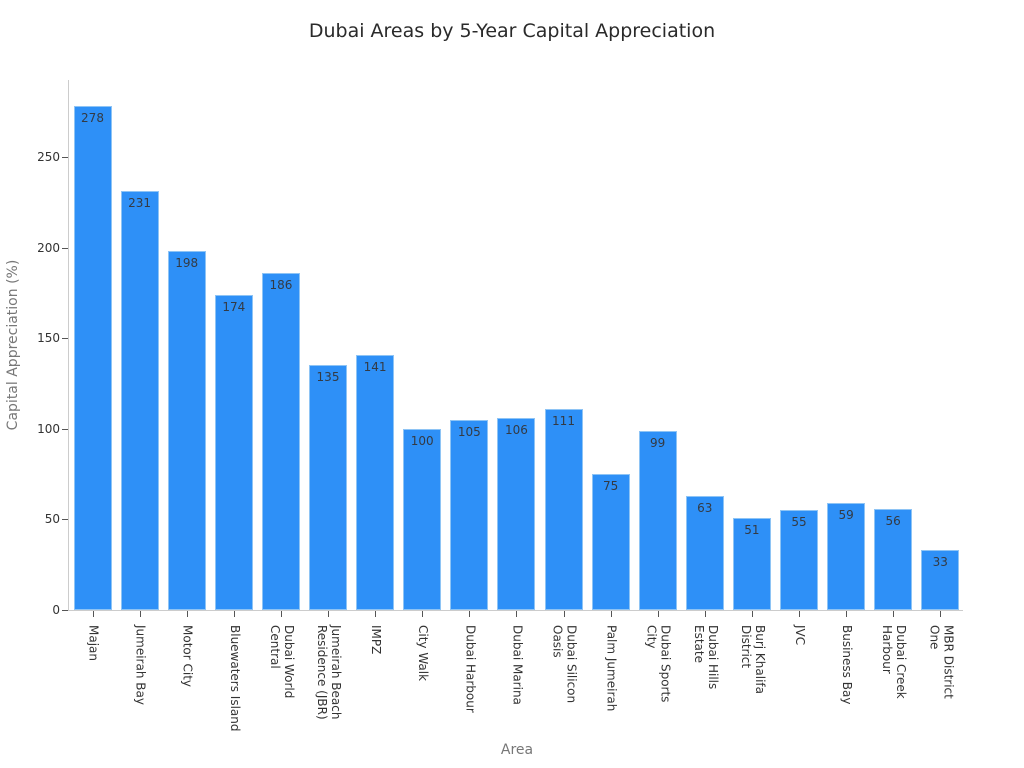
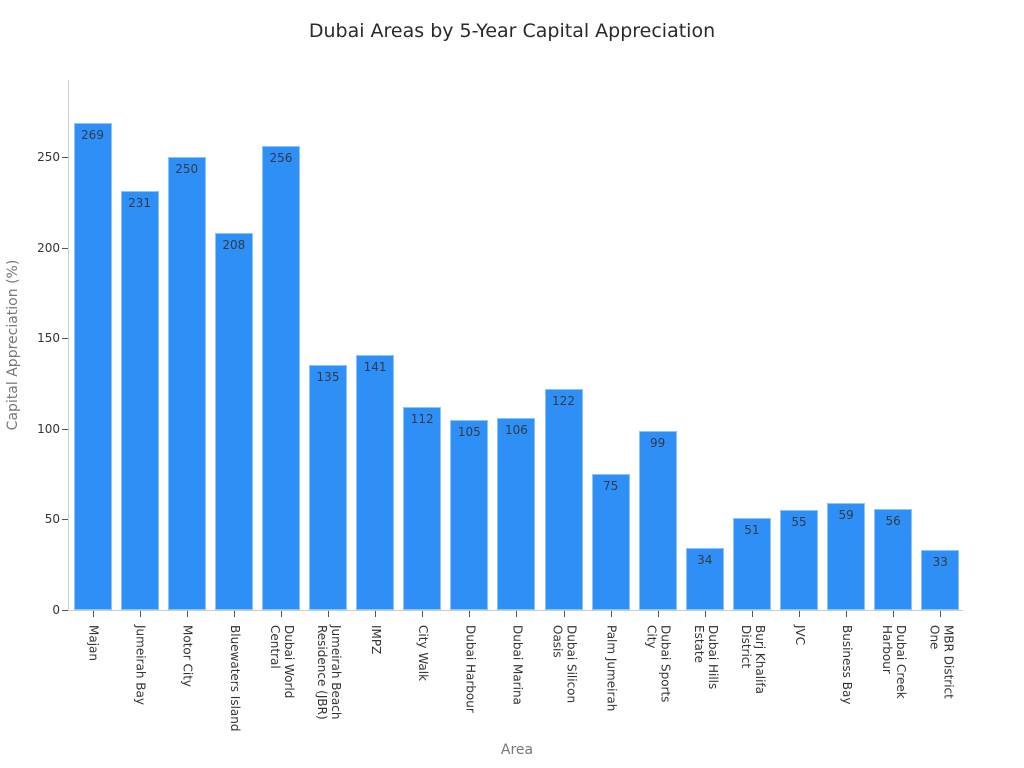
Majan: 278 -> 269
Motor City: 198 -> 250
Bluewaters Island: 174 -> 208
Dubai World Central: 186 -> 256
City Walk: 100 -> 112
Dubai Silicon Oasis: 111 -> 122
Dubai Hills Estate: 63 -> 34
